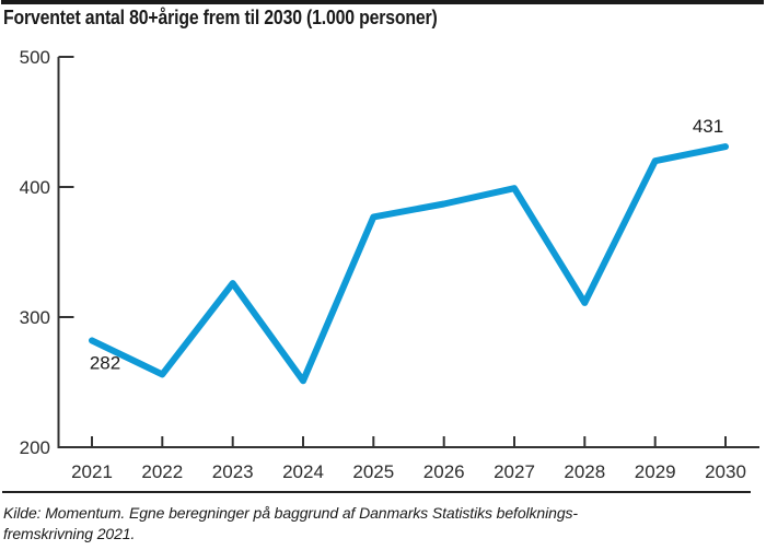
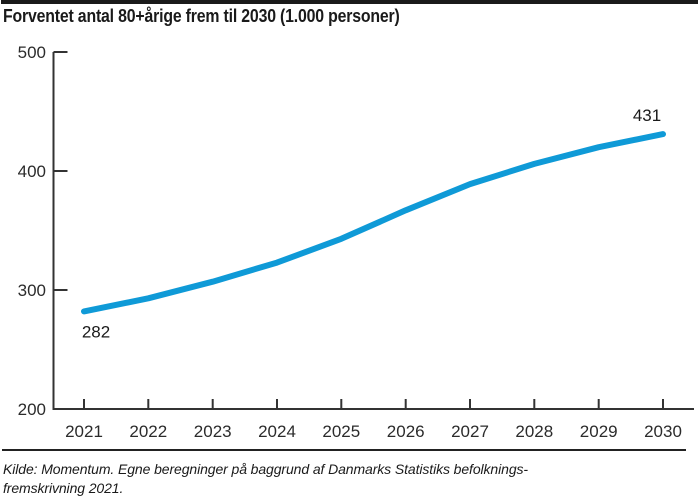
2022: 256 -> 293
2023: 326 -> 307
2024: 251 -> 323
2025: 377 -> 343
2026: 387 -> 367
2027: 399 -> 389
2028: 311 -> 406
